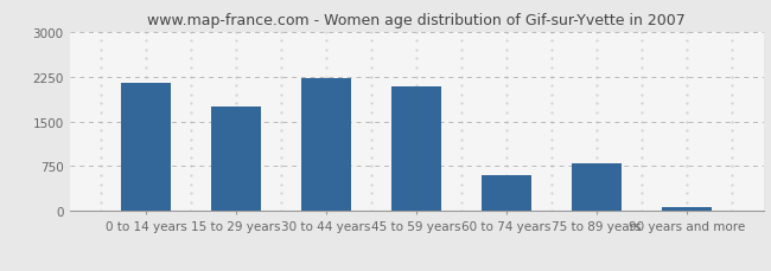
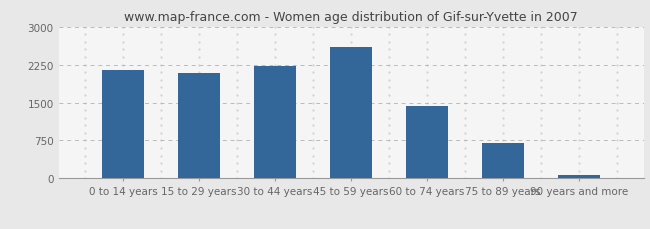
15 to 29 years: 1740 -> 2080
45 to 59 years: 2080 -> 2600
60 to 74 years: 600 -> 1440
75 to 89 years: 800 -> 690
